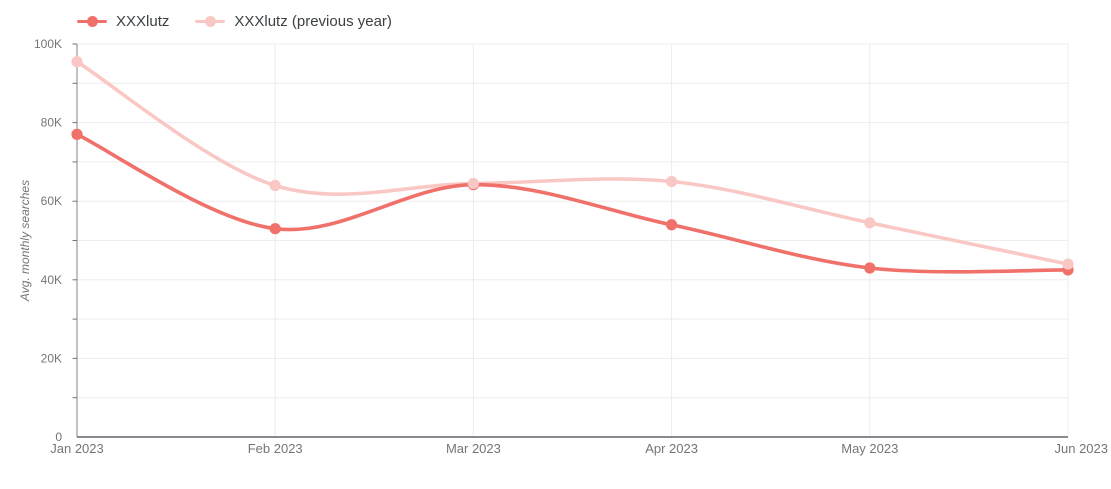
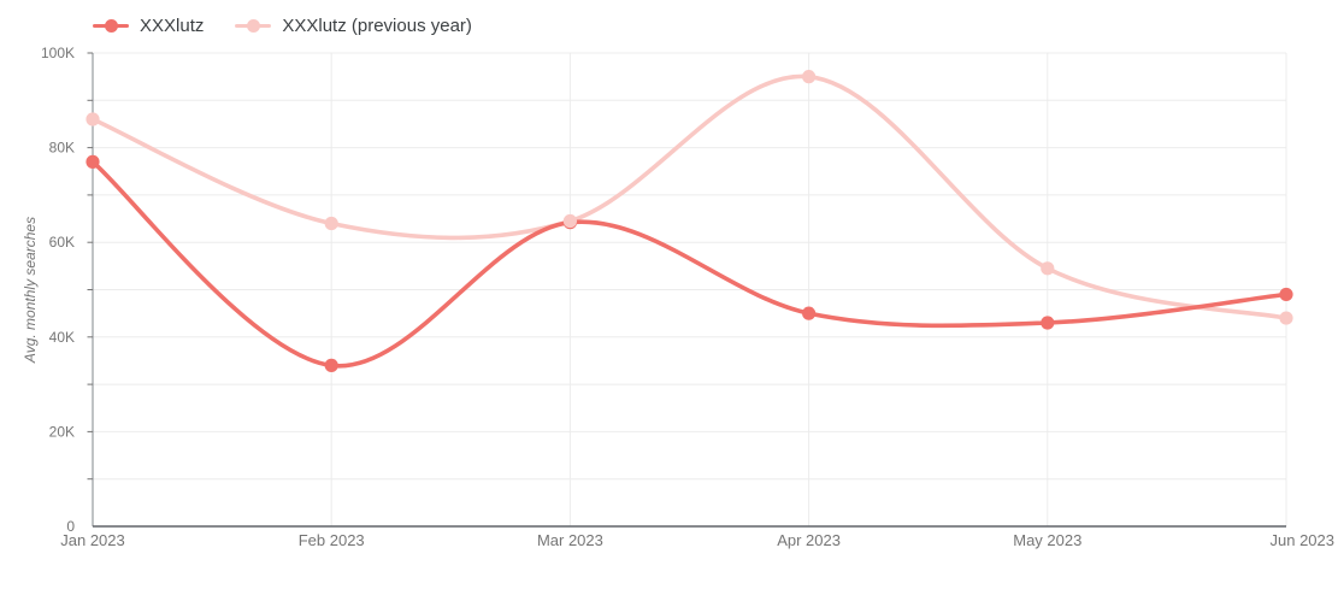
XXXlutz (previous year)/Jan 2023: 96K -> 86K
XXXlutz/Feb 2023: 53K -> 34K
XXXlutz/Apr 2023: 54K -> 45K
XXXlutz (previous year)/Apr 2023: 65K -> 95K
XXXlutz/Jun 2023: 42K -> 49K
